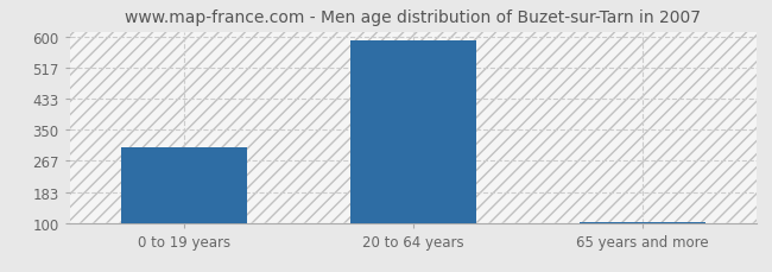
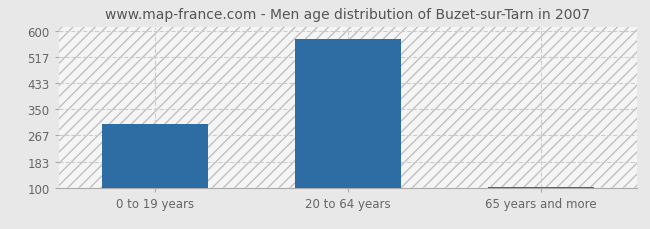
20 to 64 years: 592 -> 575
